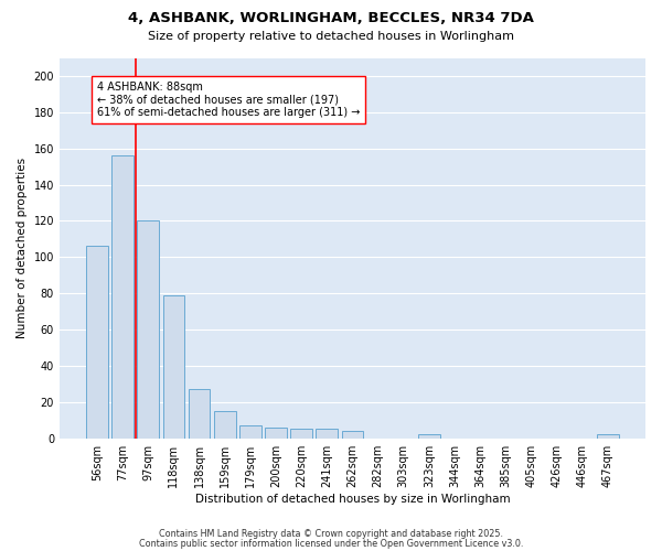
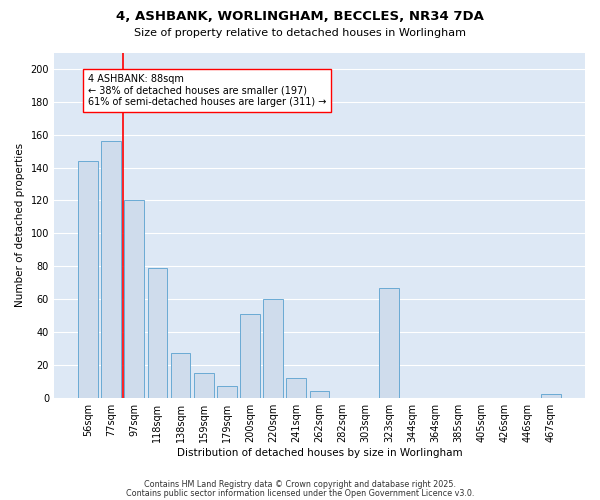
56sqm: 106 -> 144
200sqm: 6 -> 51
220sqm: 5 -> 60
241sqm: 5 -> 12
323sqm: 2 -> 67
